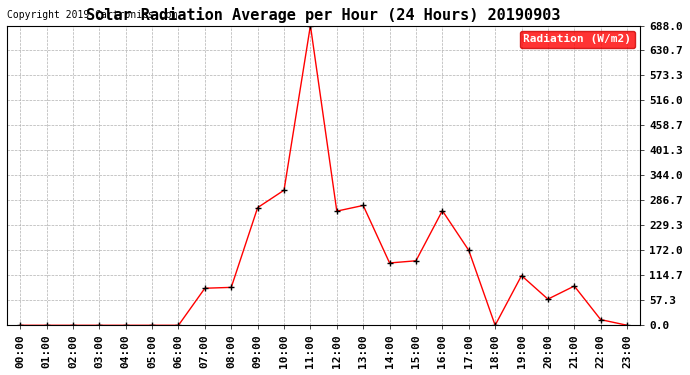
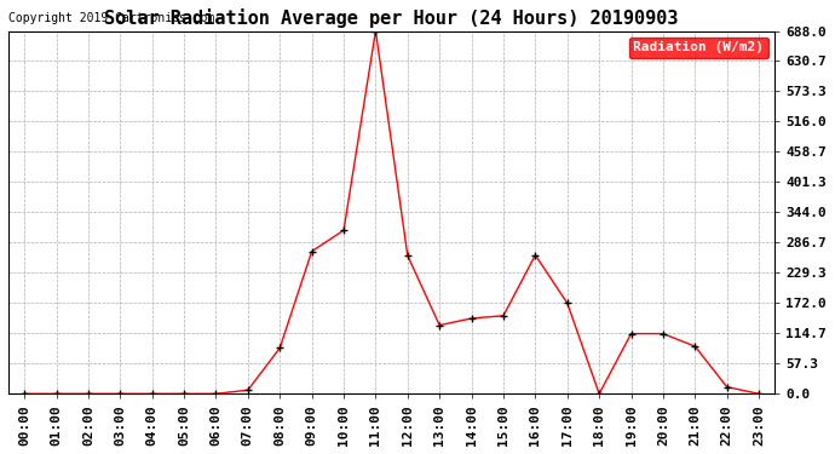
07:00: 85 -> 7
13:00: 275 -> 130
20:00: 60 -> 114
